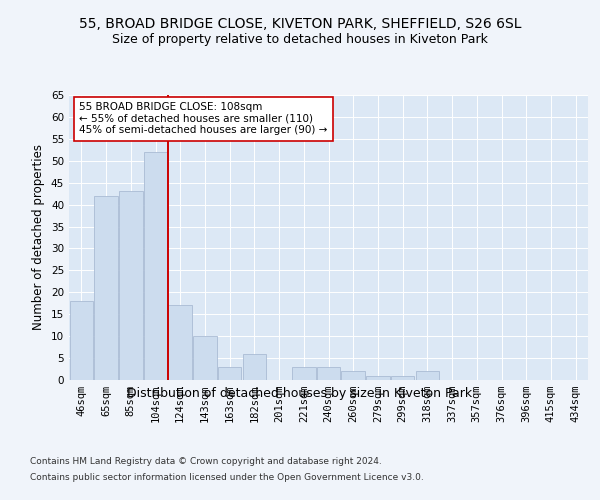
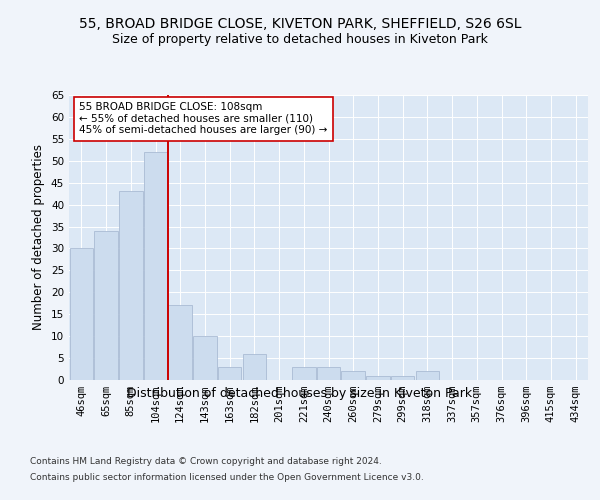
46sqm: 18 -> 30
65sqm: 42 -> 34
